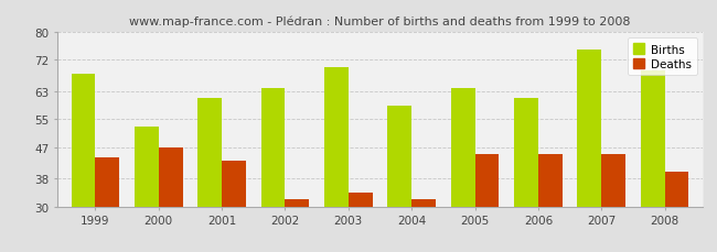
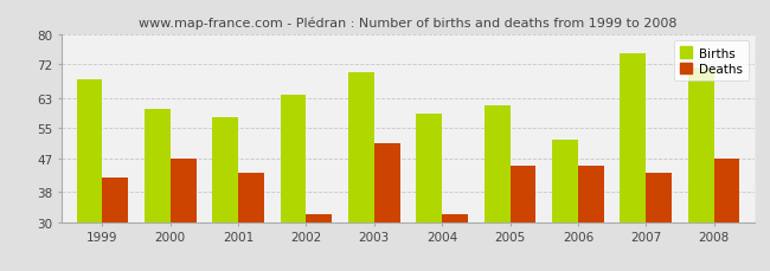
Deaths/1999: 44 -> 42
Births/2000: 53 -> 60
Births/2001: 61 -> 58
Deaths/2003: 34 -> 51
Births/2005: 64 -> 61
Births/2006: 61 -> 52
Deaths/2007: 45 -> 43
Births/2008: 69 -> 71
Deaths/2008: 40 -> 47
